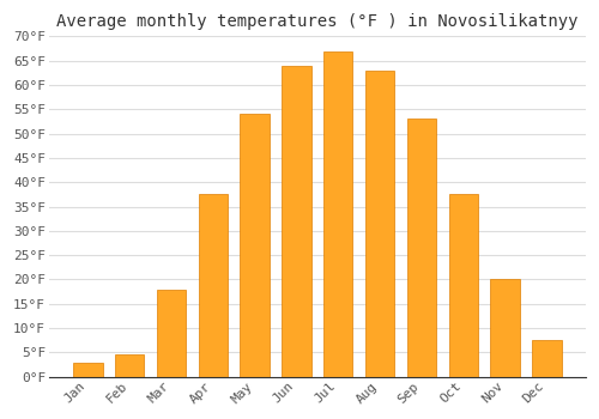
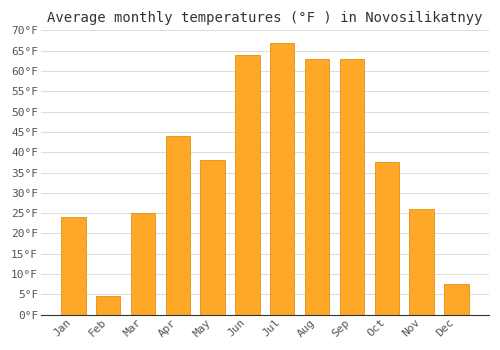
Jan: 3.0°F -> 24.0°F
Mar: 18.0°F -> 25.0°F
Apr: 37.5°F -> 44.0°F
May: 54.0°F -> 38.0°F
Sep: 53.0°F -> 63.0°F
Nov: 20.0°F -> 26.0°F
